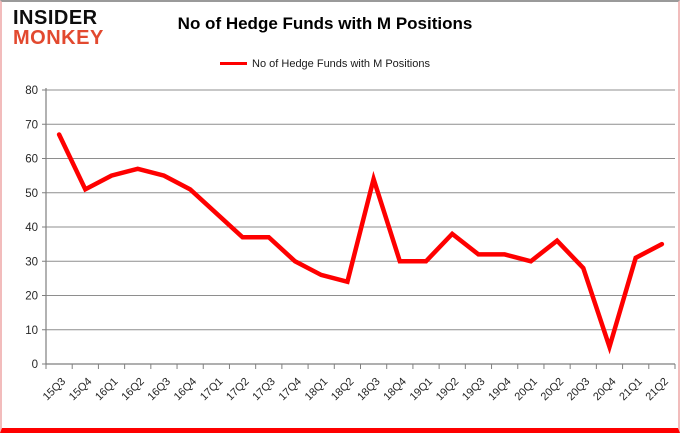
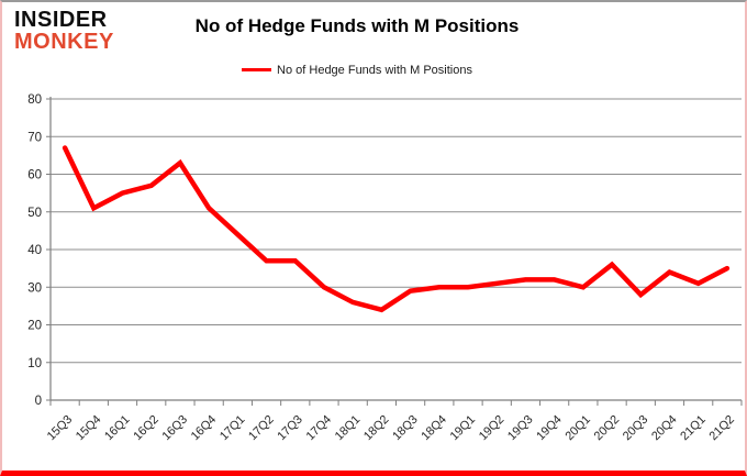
16Q3: 55 -> 63
18Q3: 54 -> 29
19Q2: 38 -> 31
20Q4: 5 -> 34
